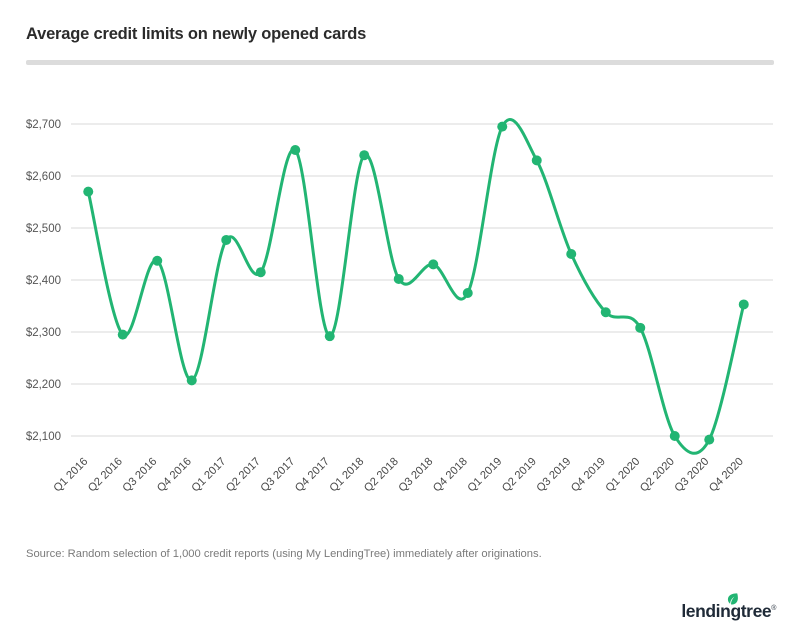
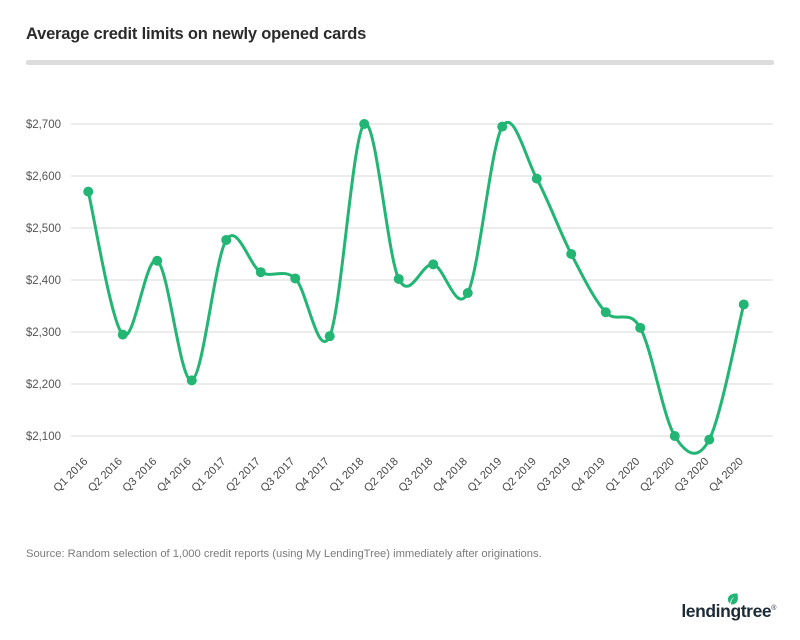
Q3 2017: $2650 -> $2400
Q1 2018: $2640 -> $2700
Q2 2019: $2630 -> $2600
